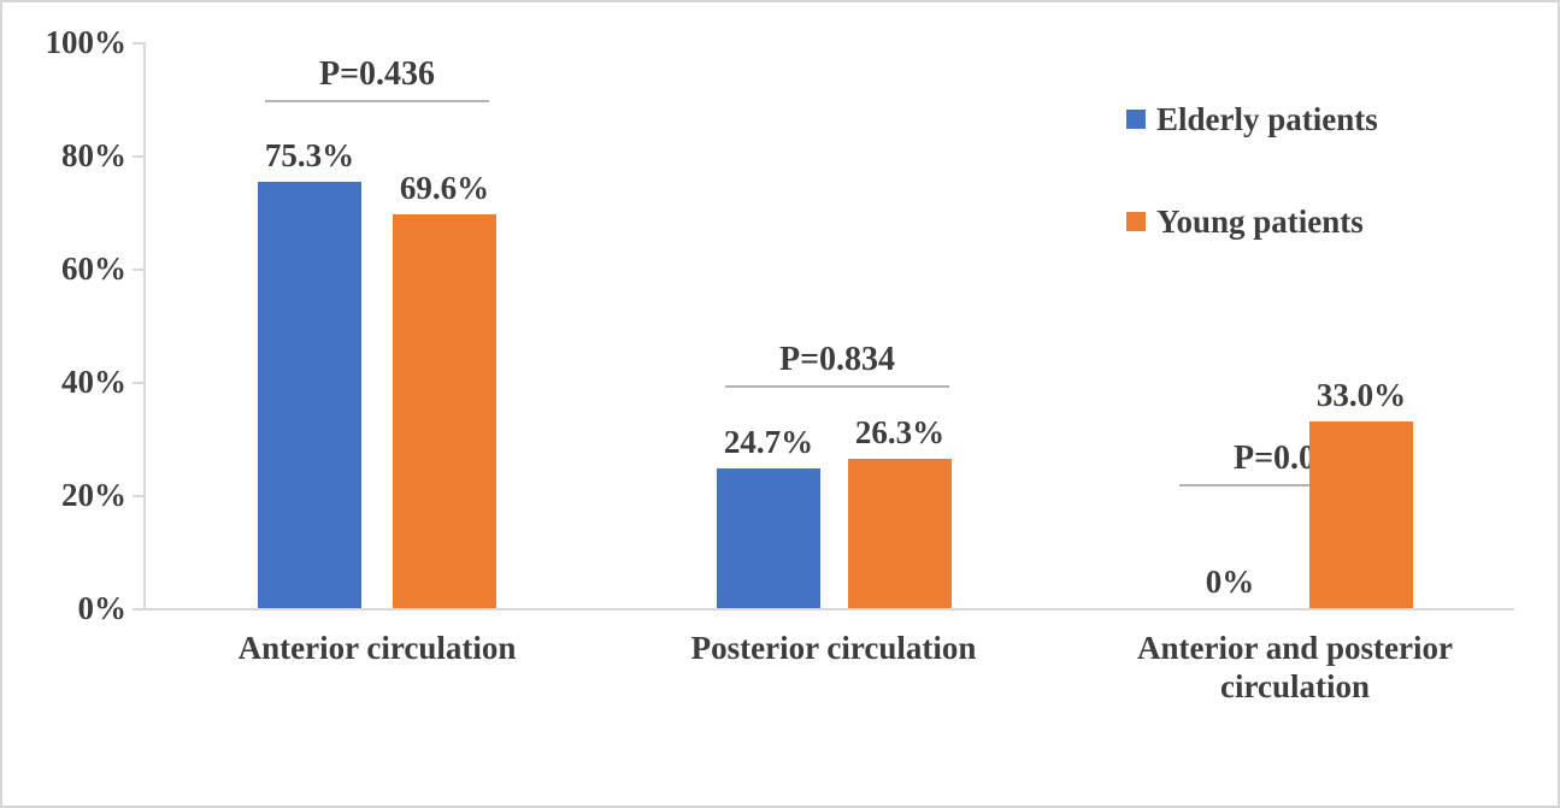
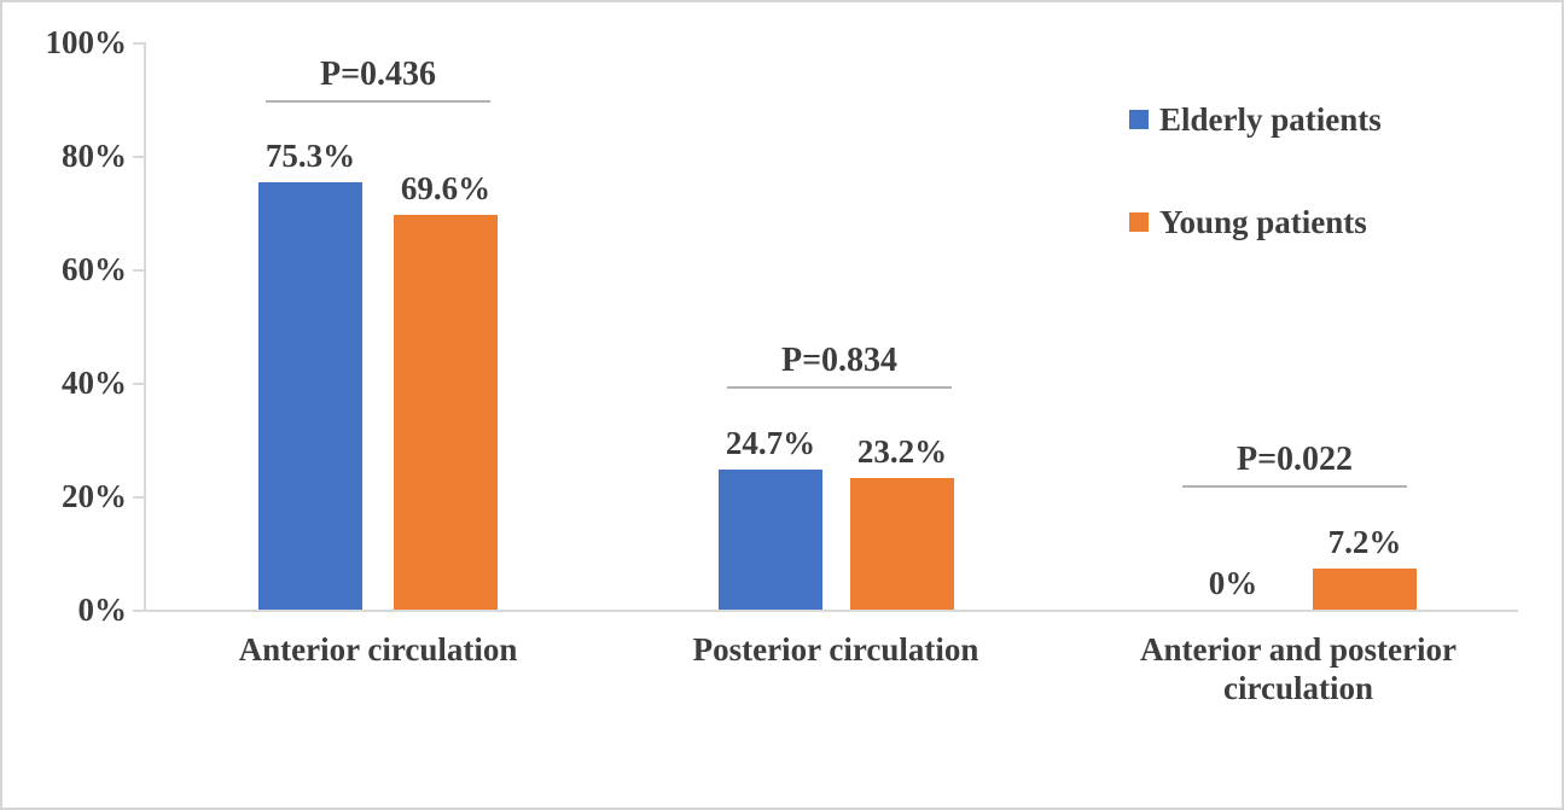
Young patients/Posterior circulation: 26.3% -> 23.2%
Young patients/Anterior and posterior circulation: 33.0% -> 7.2%
